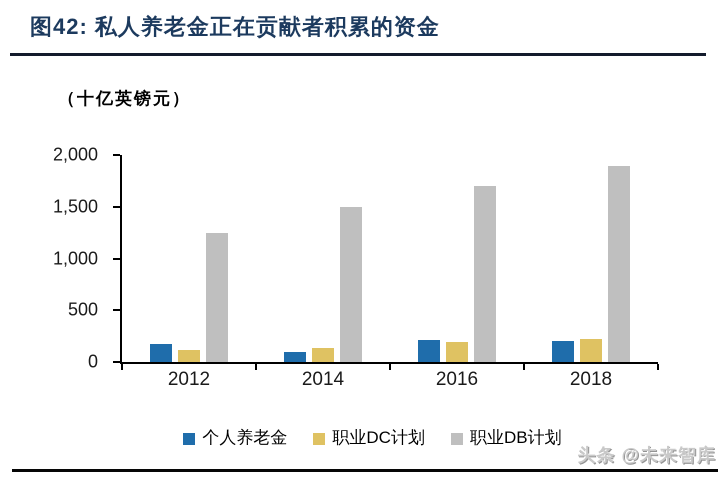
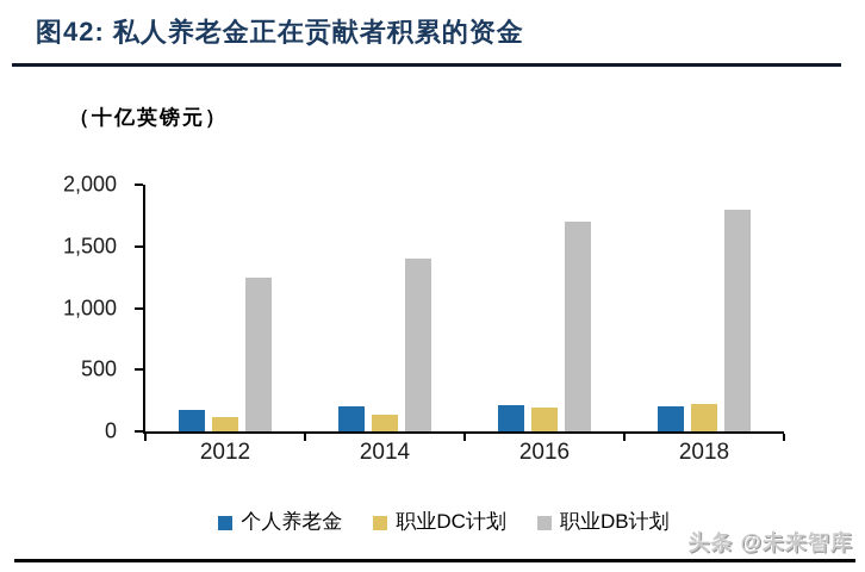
个人养老金/2014: 100 -> 200
职业DB计划/2014: 1500 -> 1400
职业DB计划/2018: 1890 -> 1800
